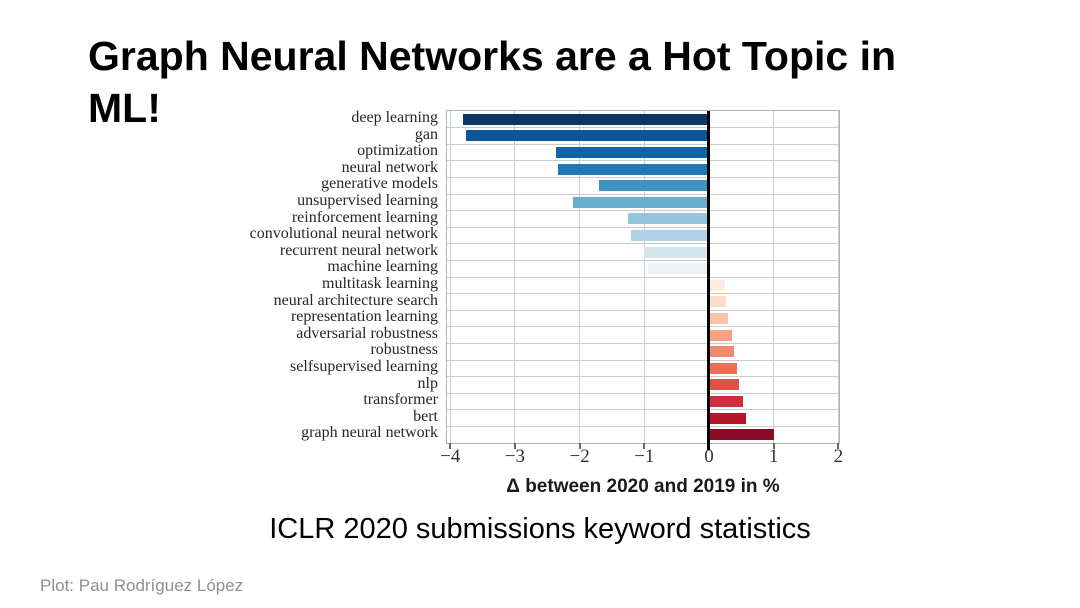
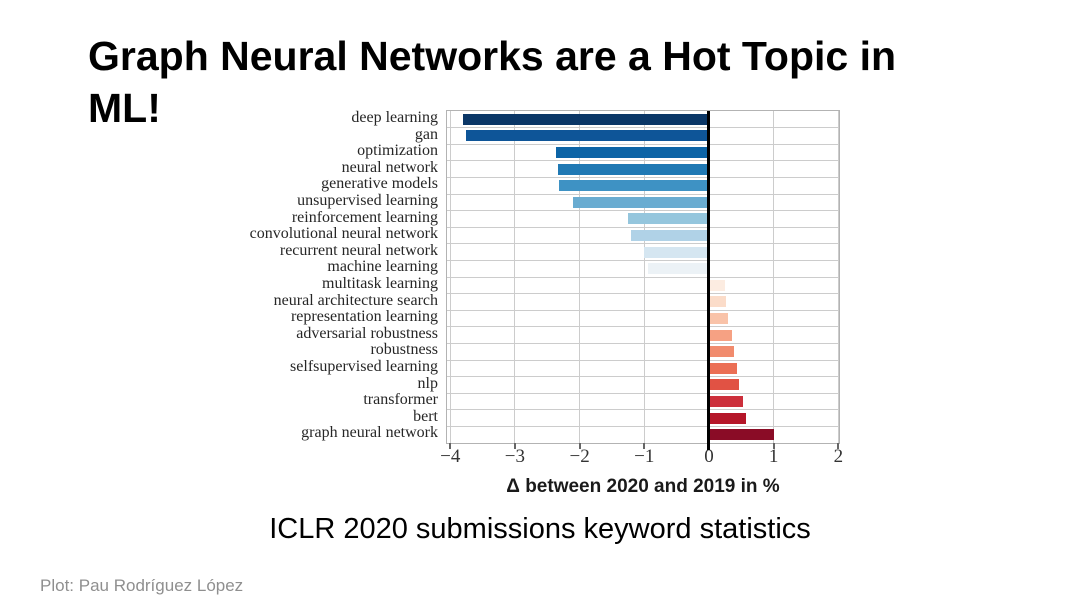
generative models: -1.7 -> -2.3
